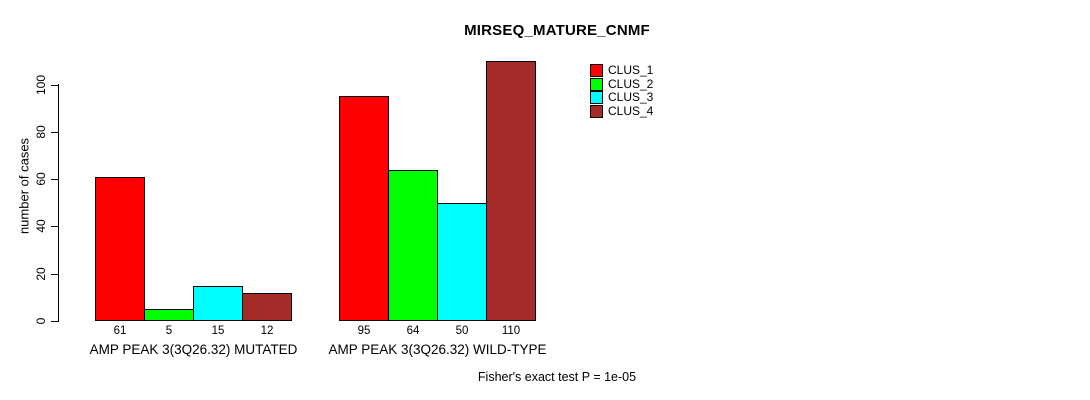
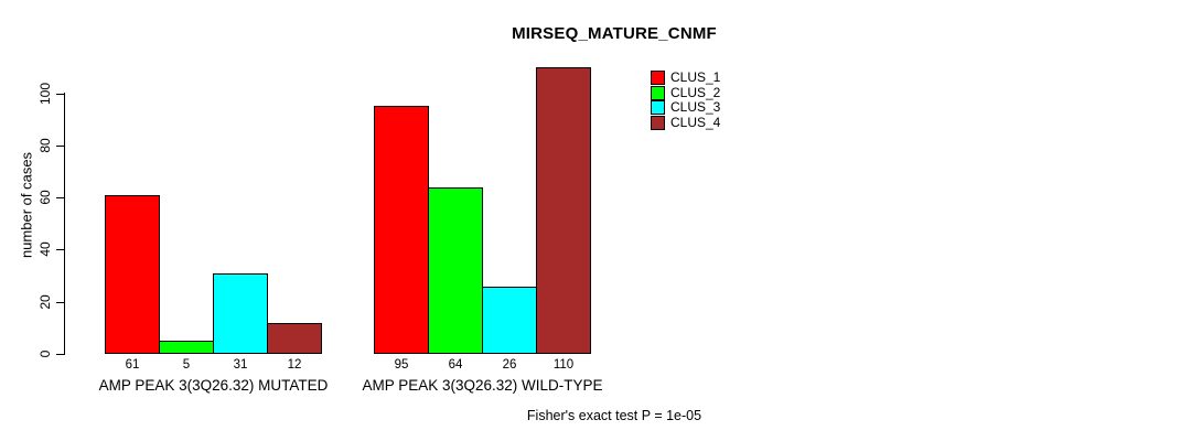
CLUS_3/AMP PEAK 3(3Q26.32) MUTATED: 15 -> 31
CLUS_3/AMP PEAK 3(3Q26.32) WILD-TYPE: 50 -> 26
